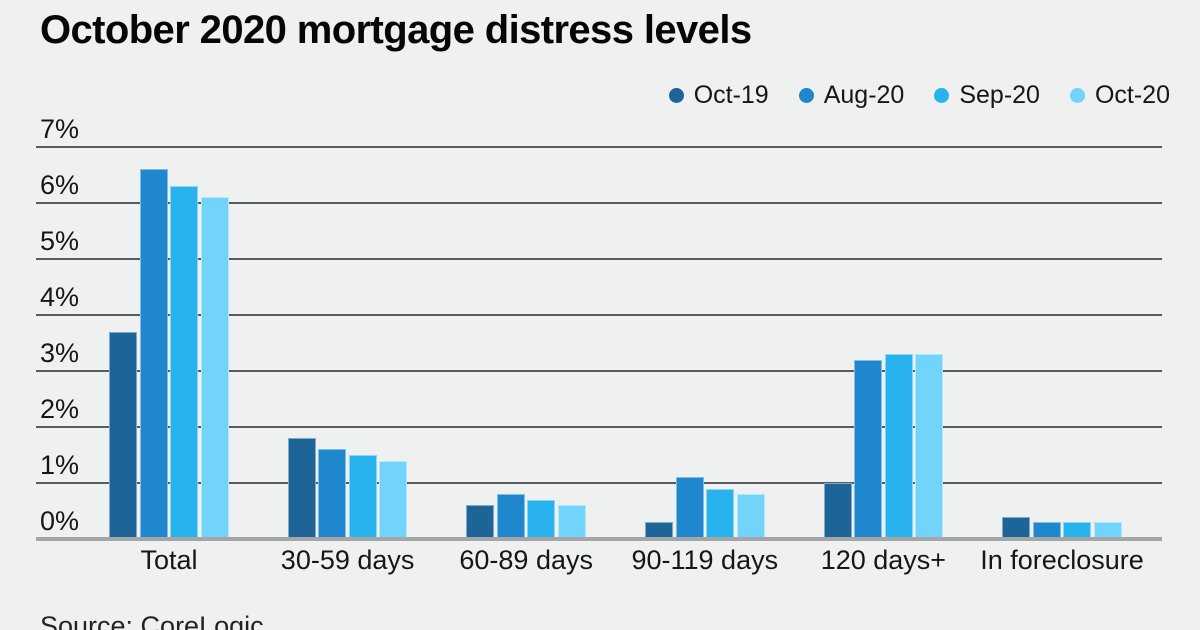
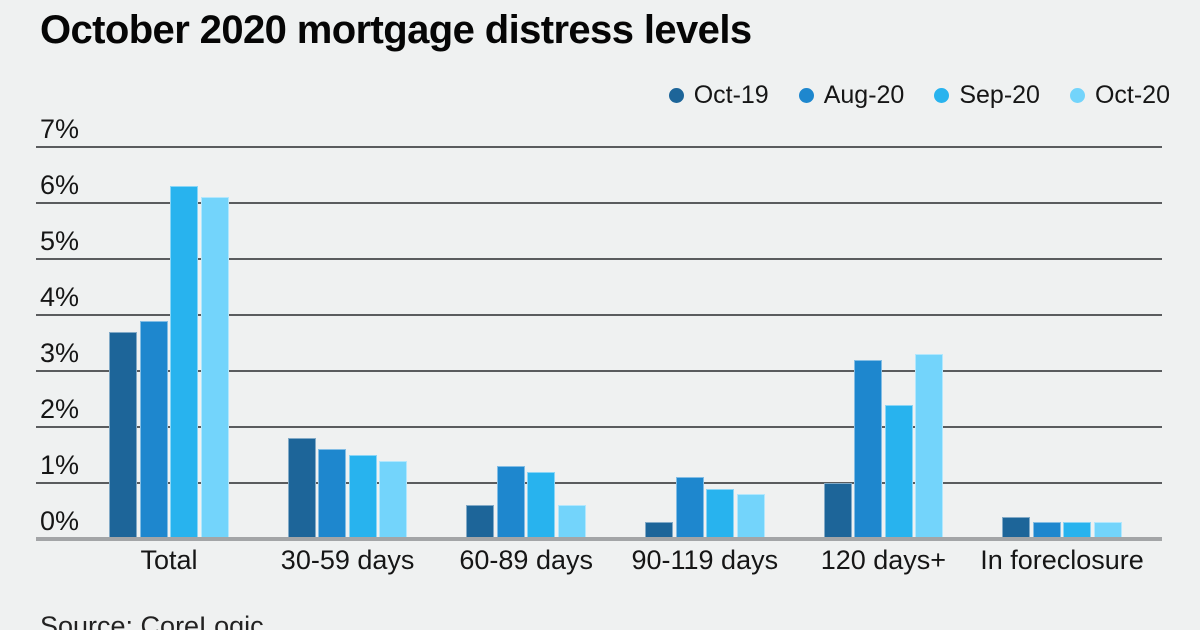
Aug-20/Total: 6.6% -> 3.9%
Aug-20/60-89 days: 0.8% -> 1.3%
Sep-20/60-89 days: 0.7% -> 1.2%
Sep-20/120 days+: 3.3% -> 2.4%
